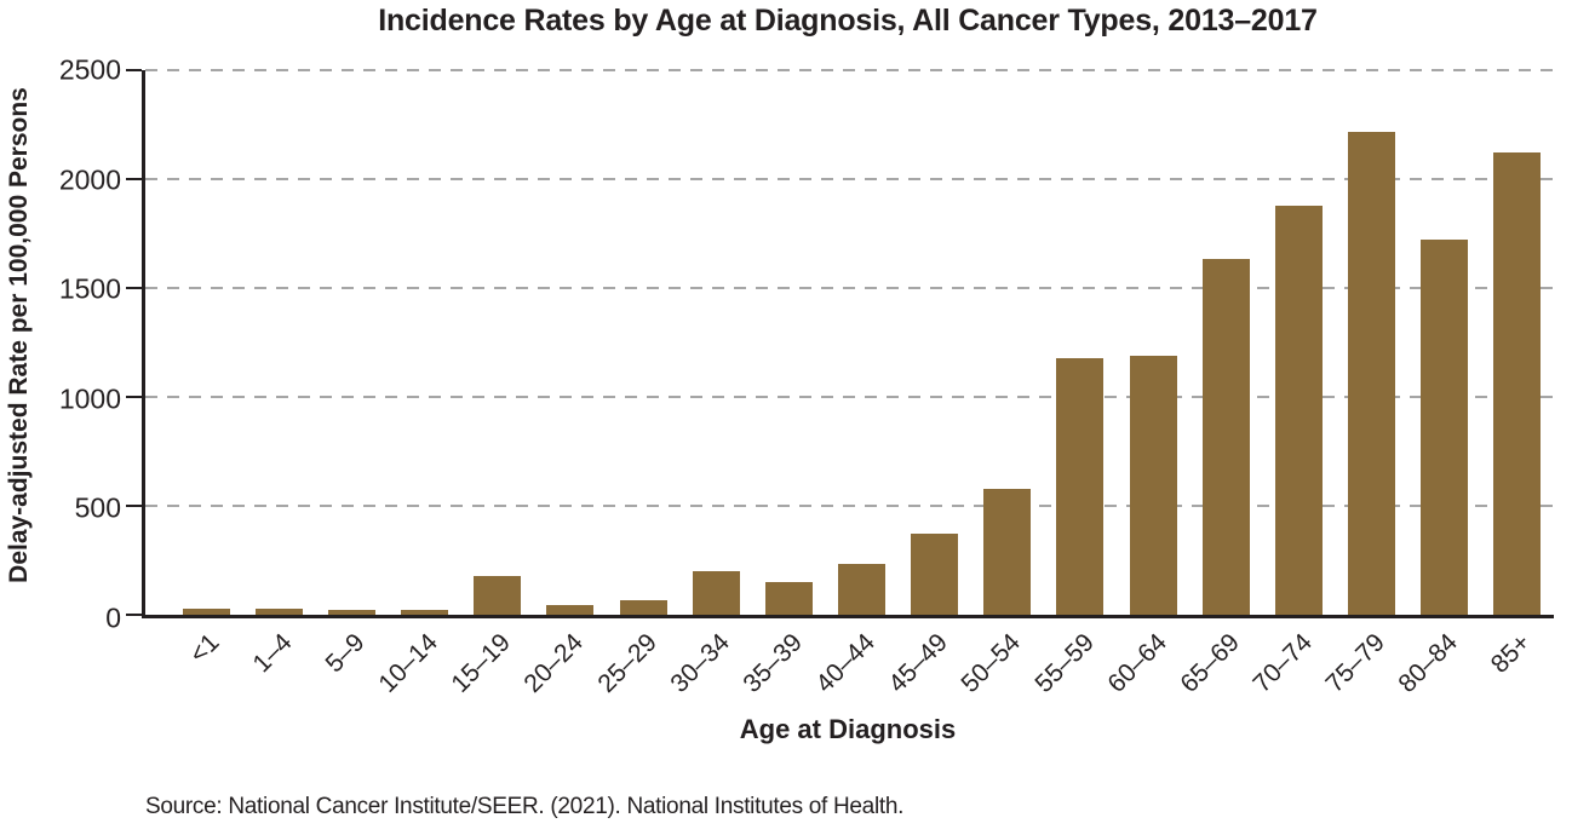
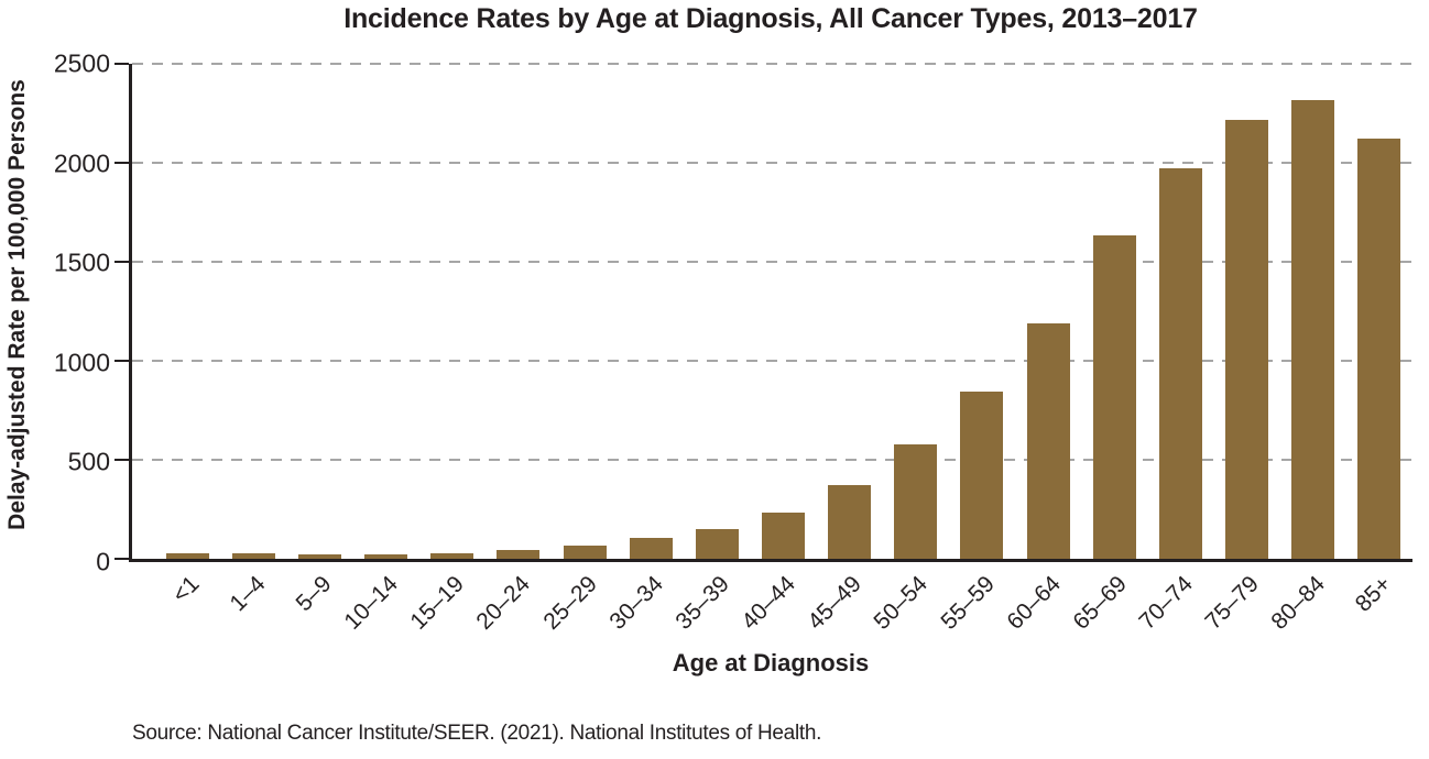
15–19: 180 -> 30
30–34: 200 -> 100
55–59: 1180 -> 840
70–74: 1880 -> 1970
80–84: 1720 -> 2320
